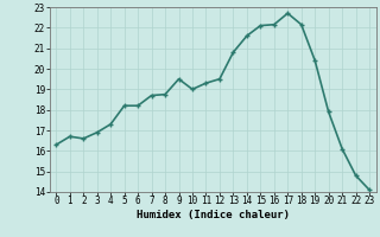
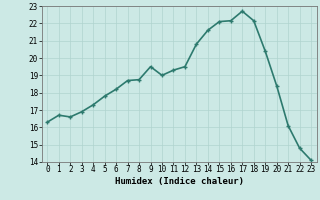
5: 18.2 -> 17.8
20: 17.9 -> 18.4
